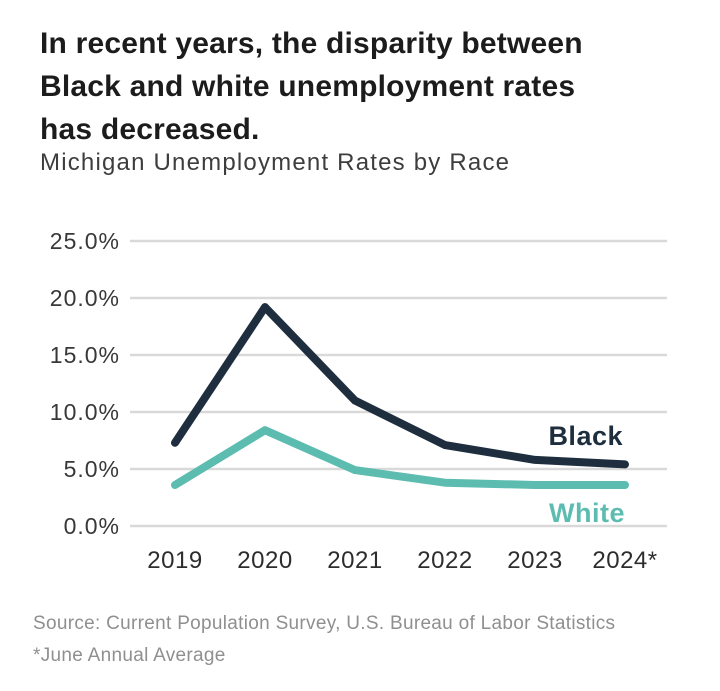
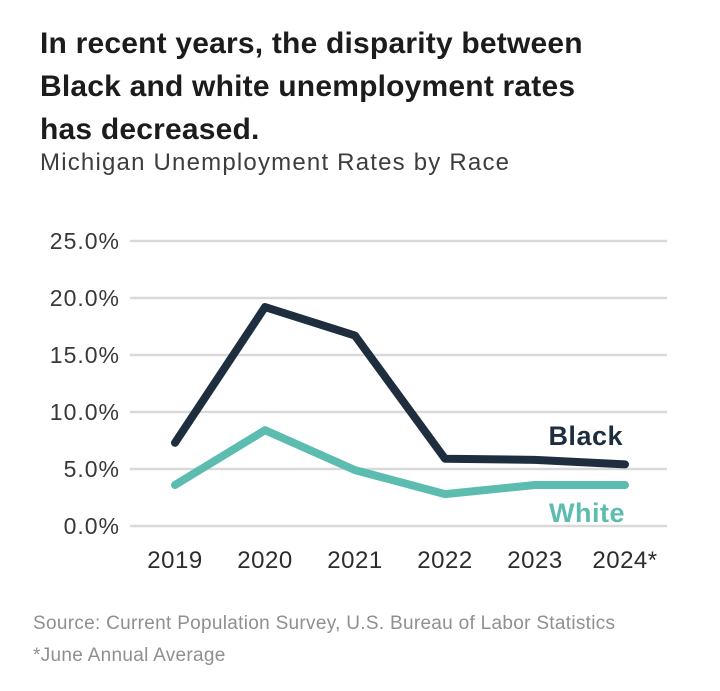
Black/2021: 11.0% -> 16.7%
Black/2022: 7.1% -> 5.9%
White/2022: 3.8% -> 2.8%
